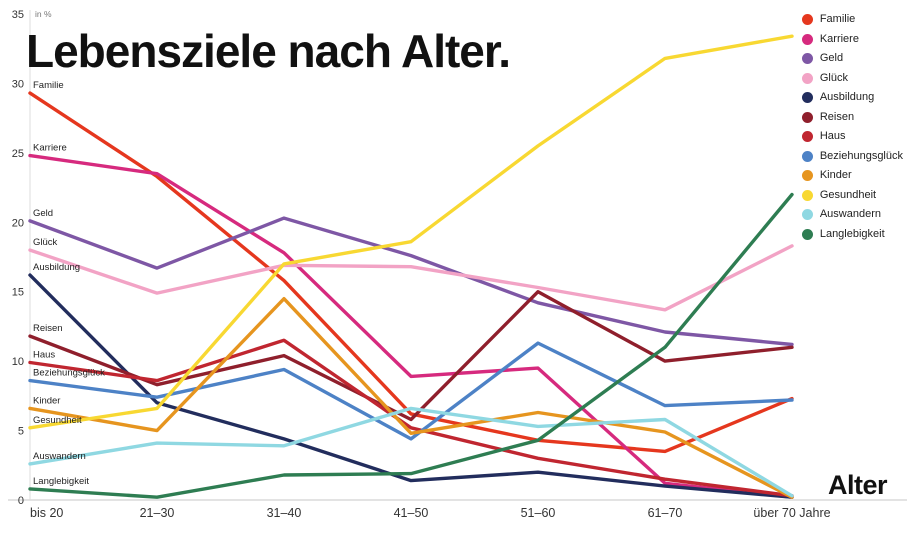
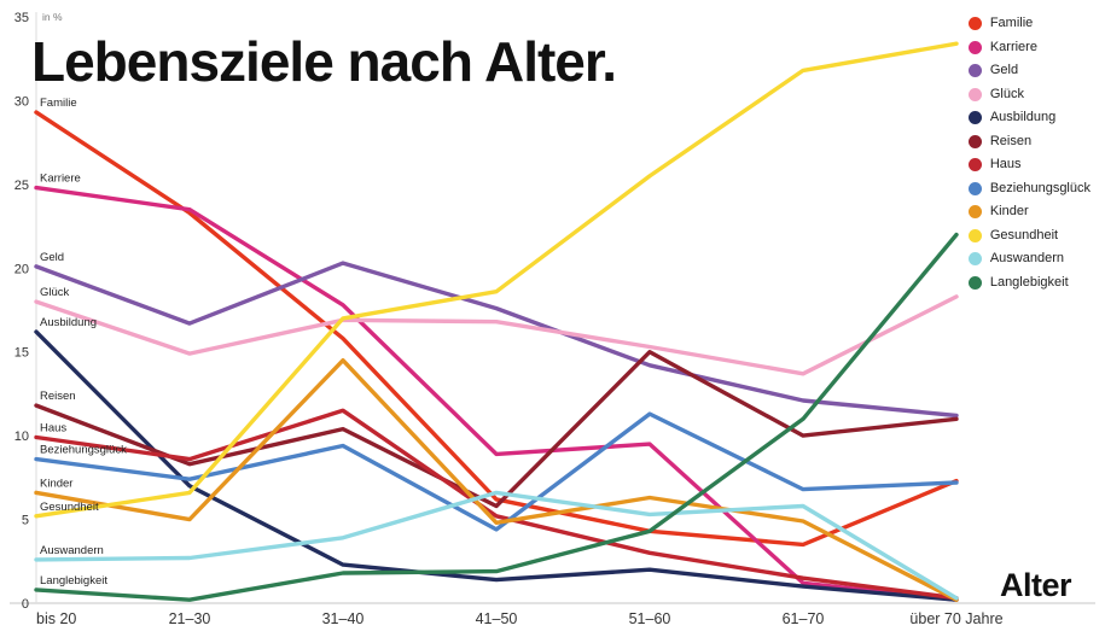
Auswandern/21–30: 4.1 -> 2.7
Ausbildung/31–40: 4.4 -> 2.3
